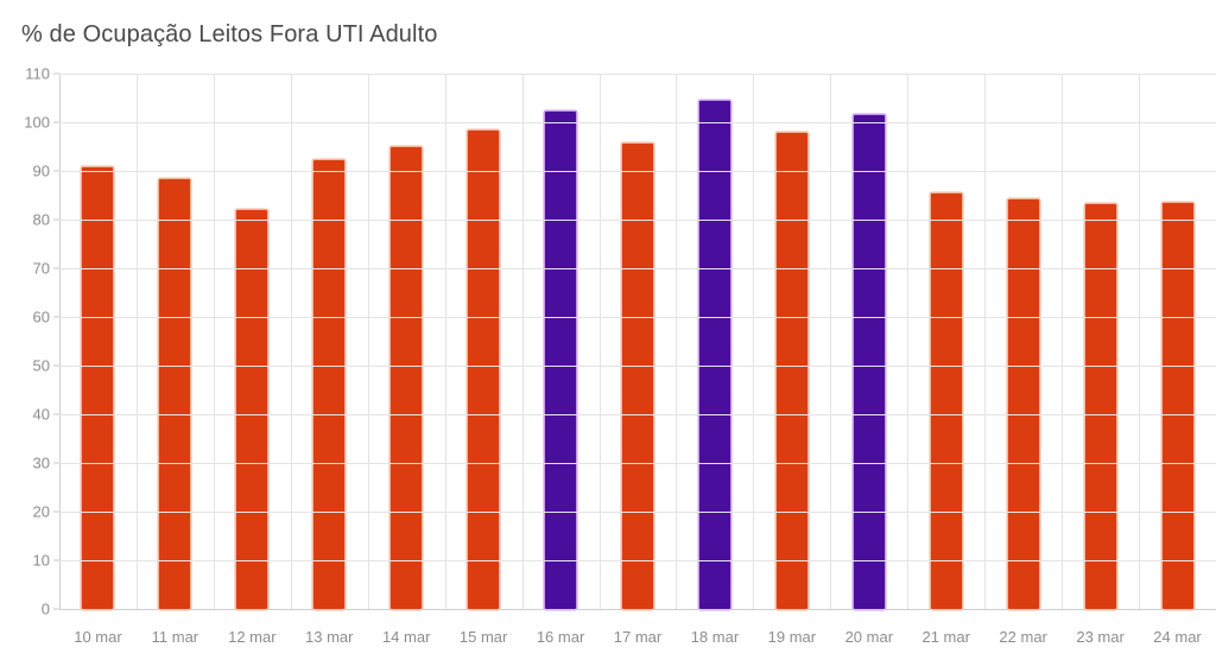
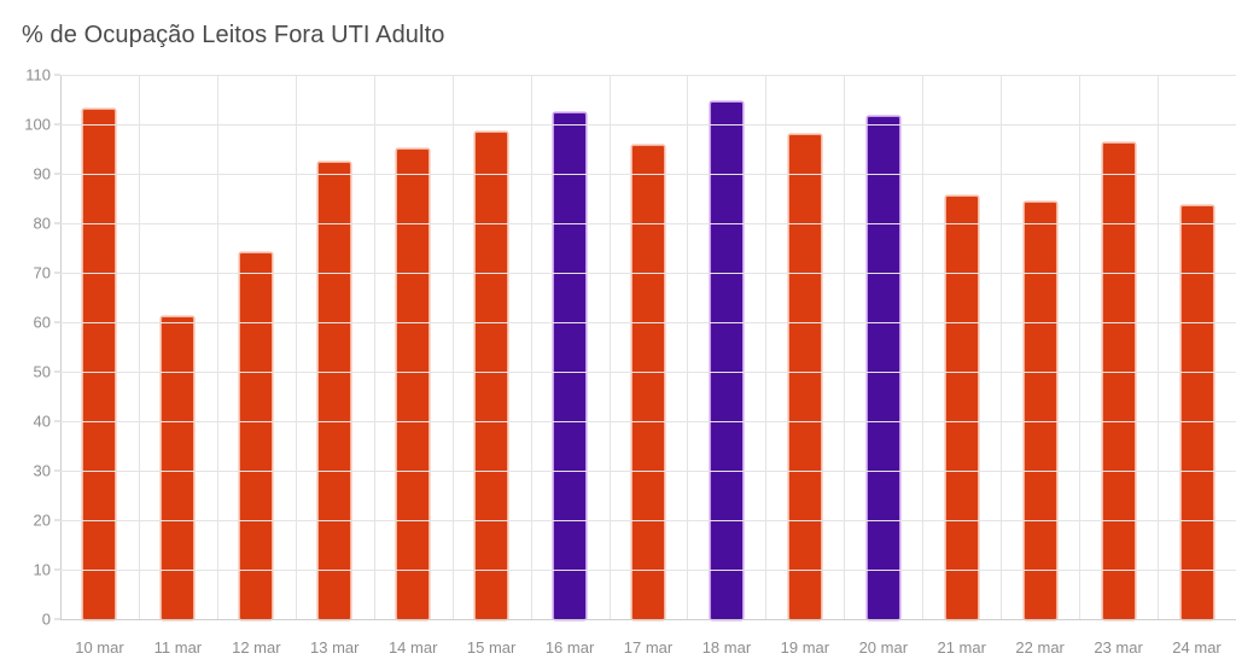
10 mar: 91 -> 103
11 mar: 88 -> 61
12 mar: 82 -> 74
23 mar: 83 -> 96
